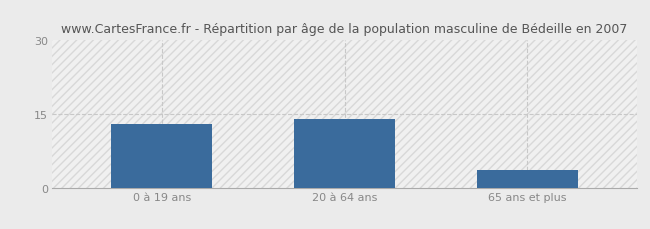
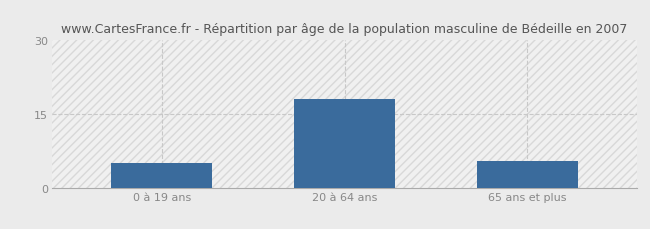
0 à 19 ans: 13.0 -> 5.0
20 à 64 ans: 14.0 -> 18.0
65 ans et plus: 3.5 -> 5.5
